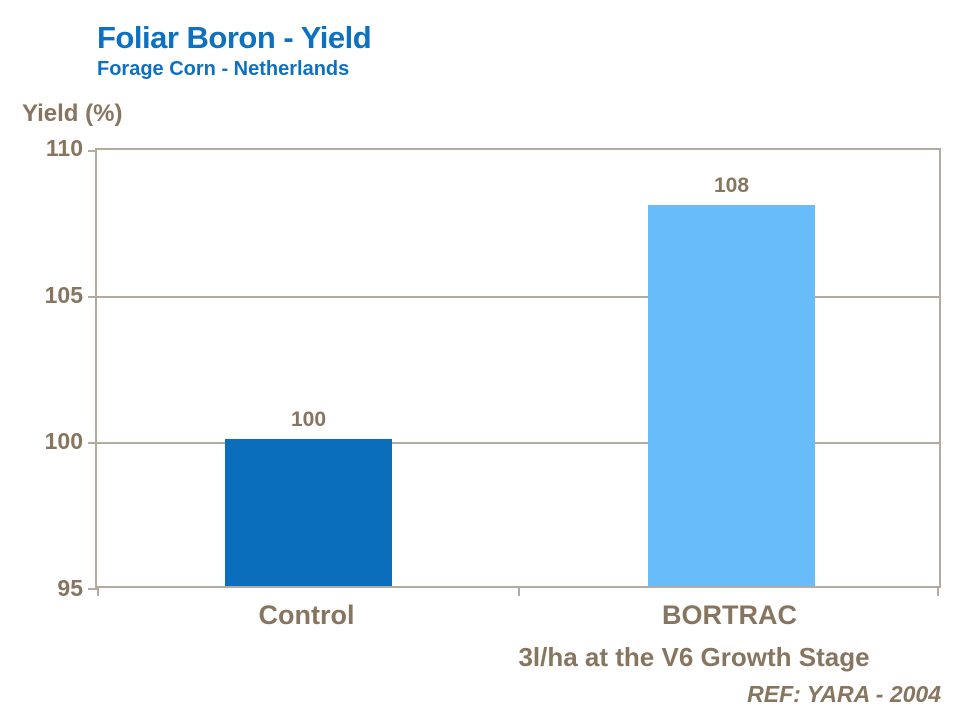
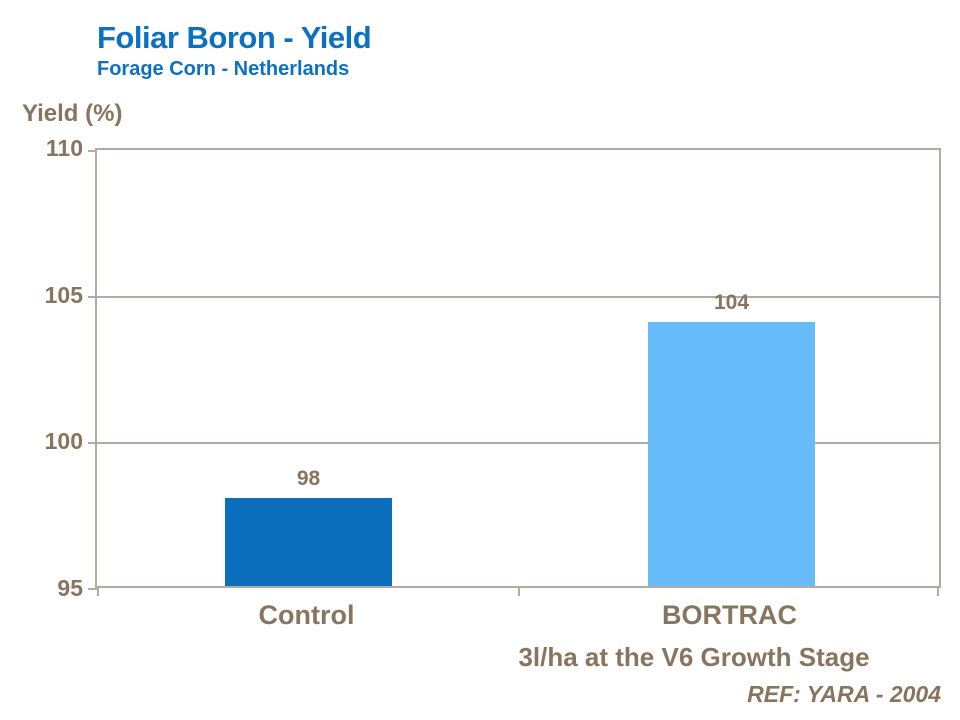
Control: 100 -> 98
BORTRAC: 108 -> 104
